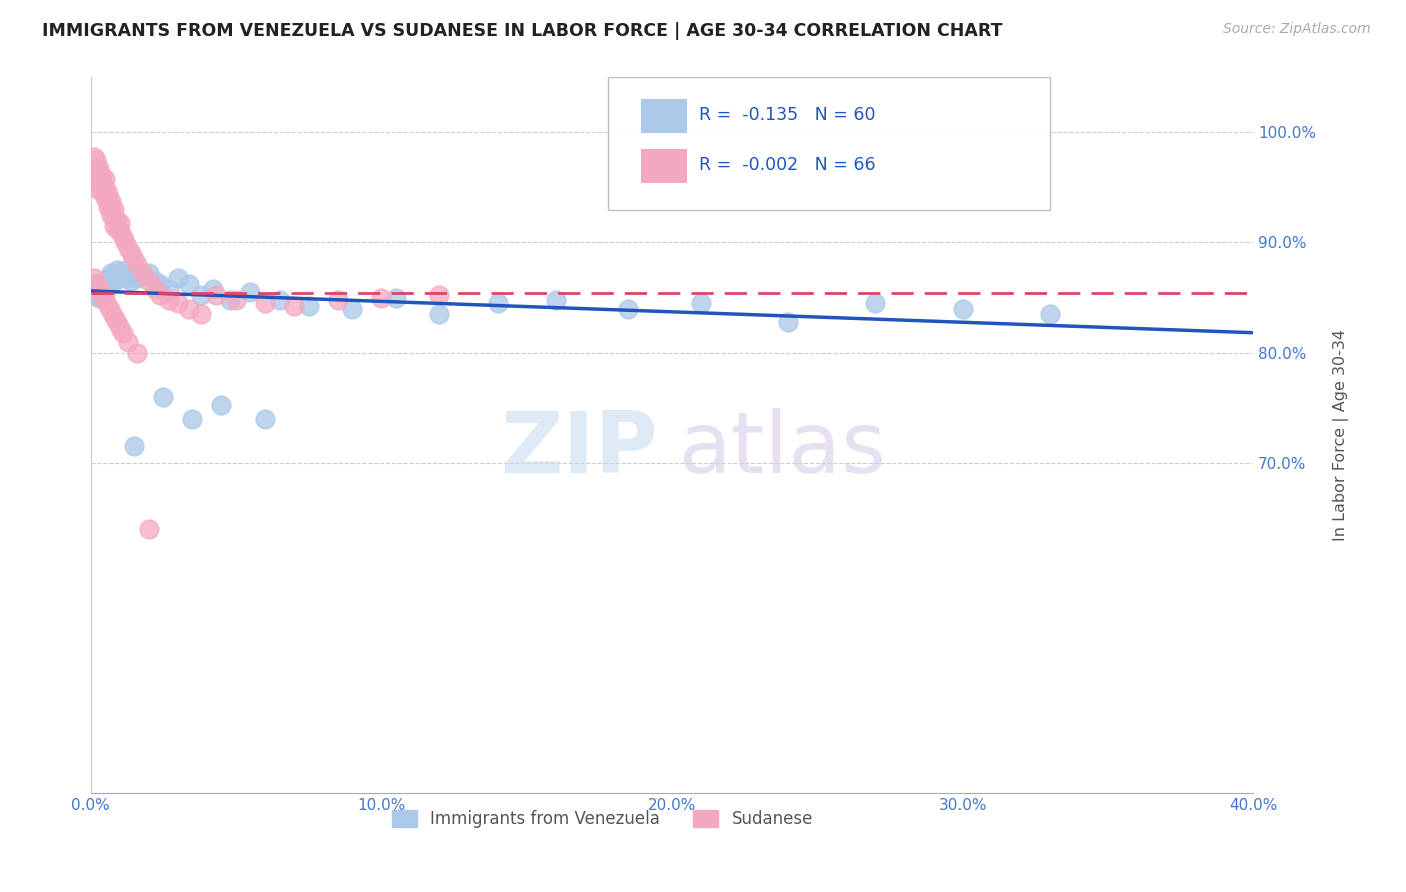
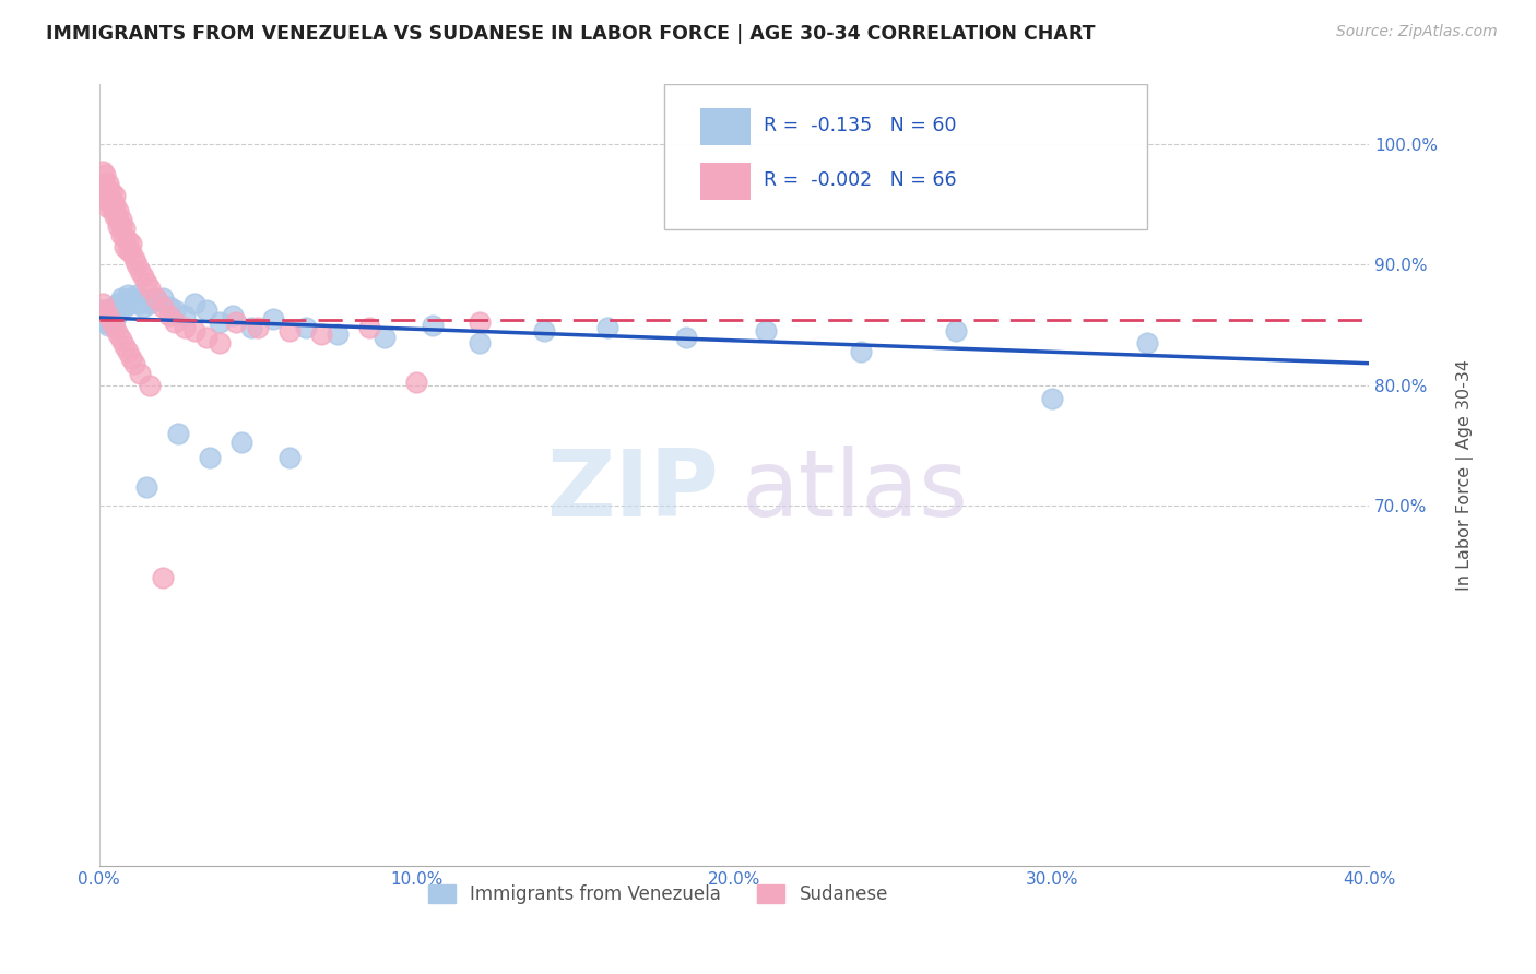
Sudanese/10.0%: 85.0% -> 80.2%
Immigrants from Venezuela/30.0%: 84.0% -> 78.9%
